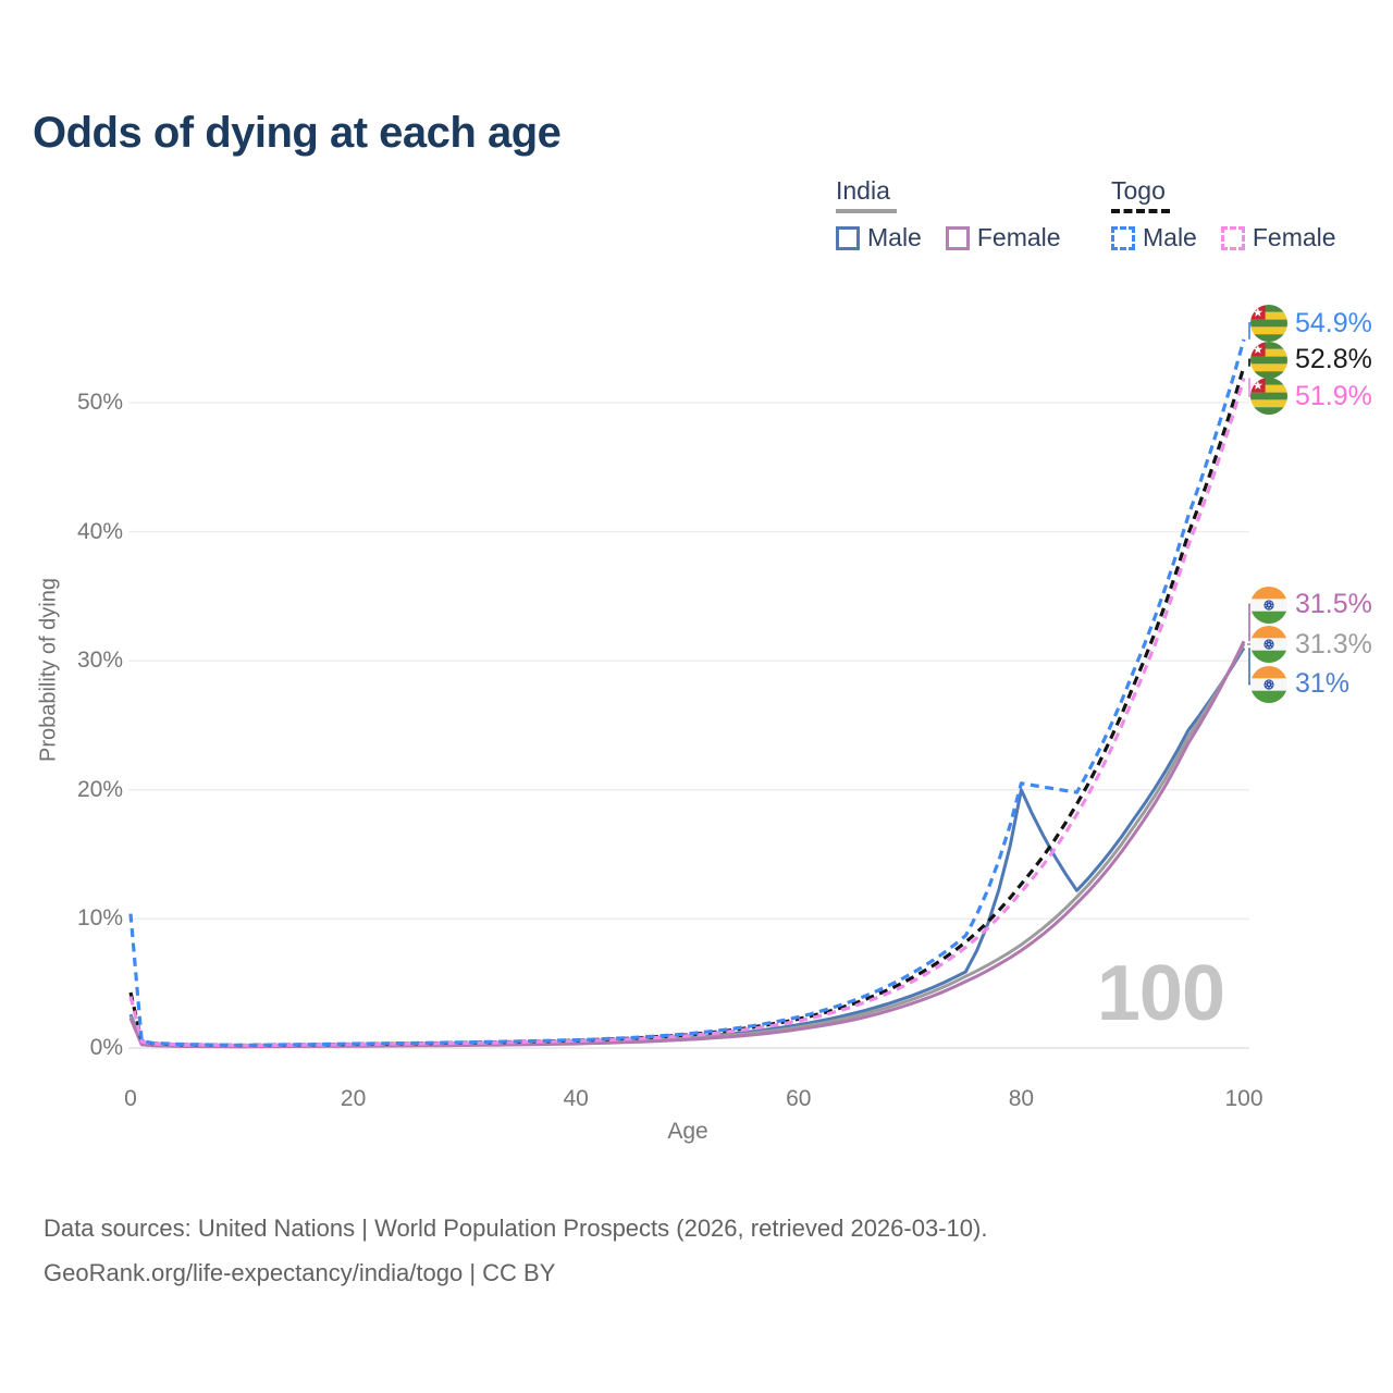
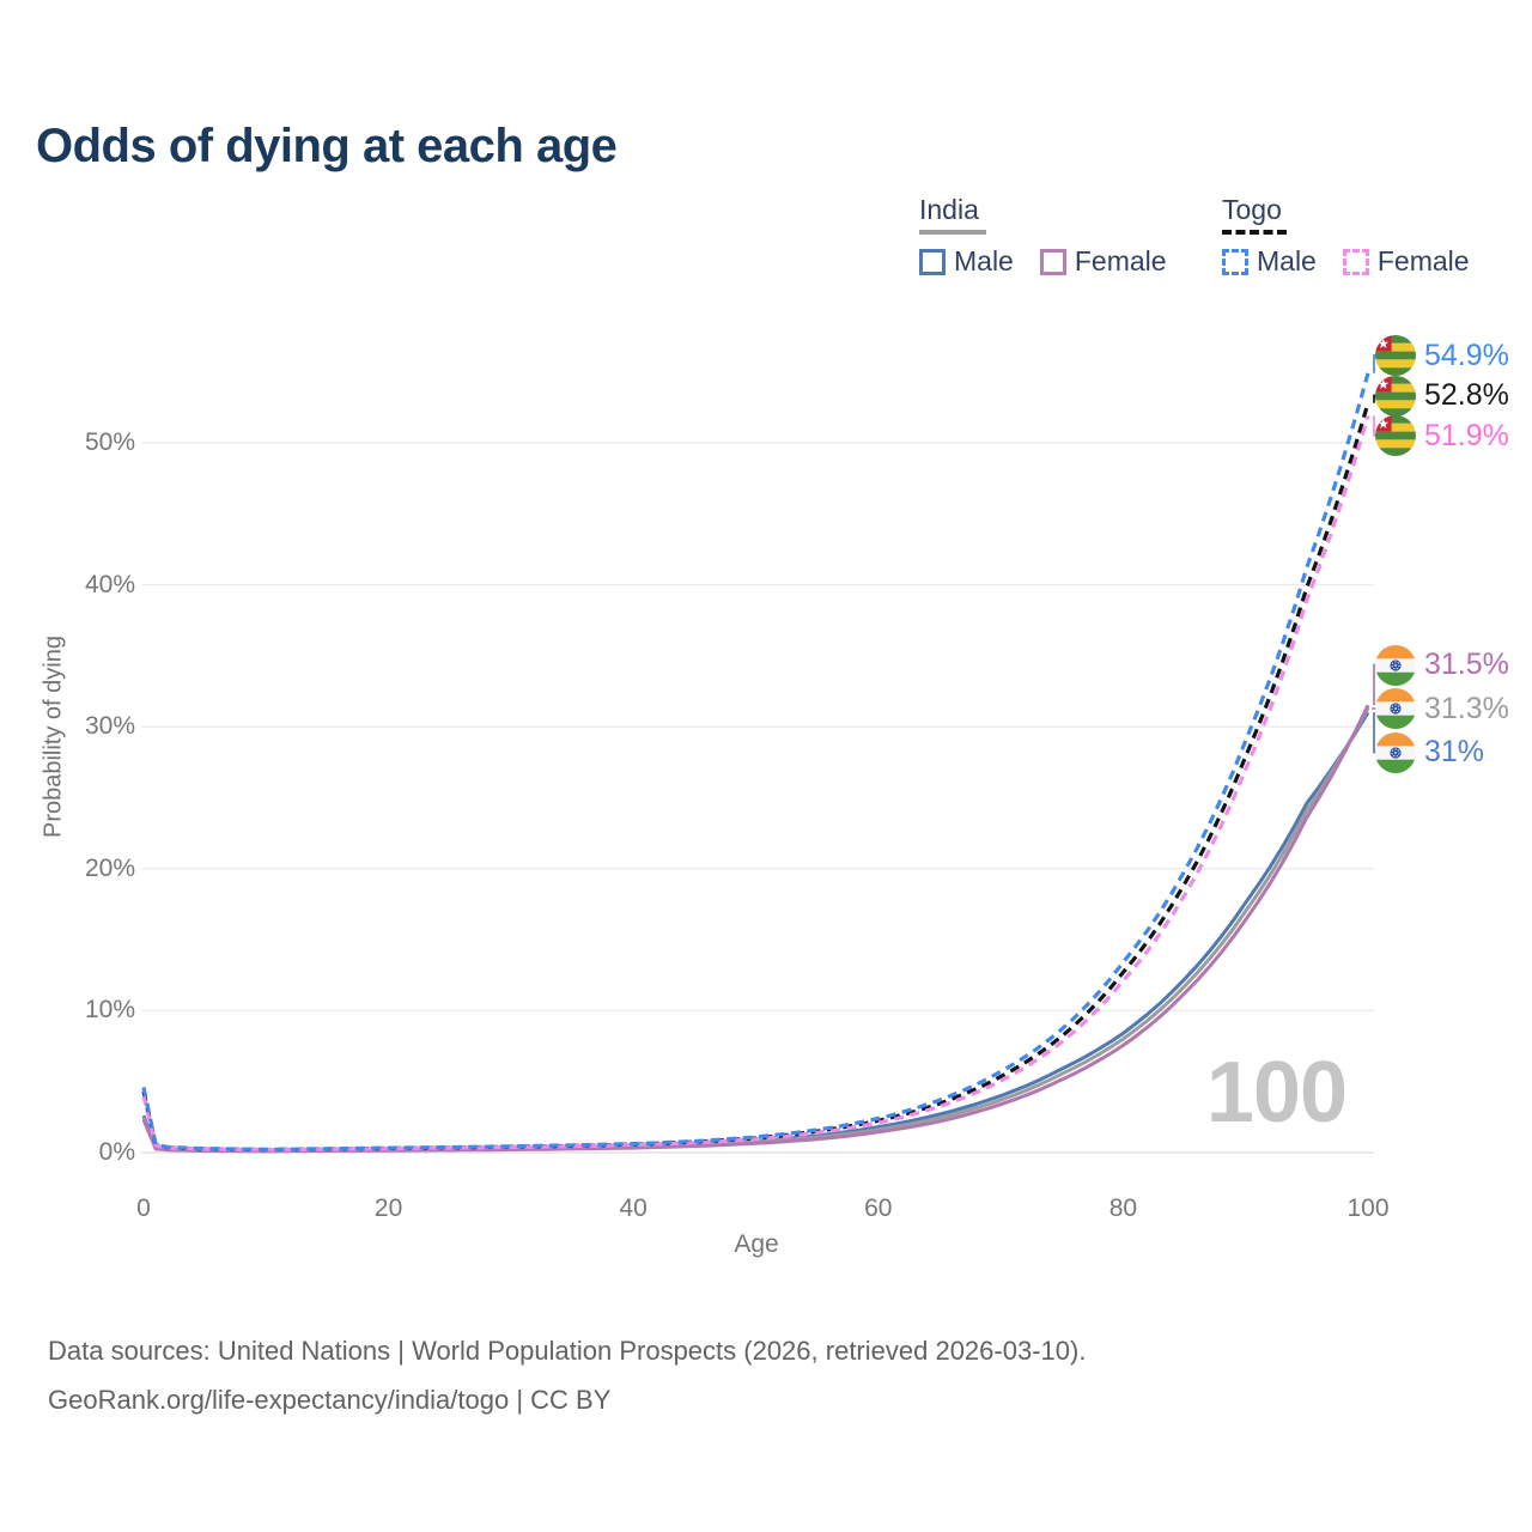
Togo Male/0: 10.4% -> 4.6%
Togo Male/80: 20.5% -> 13.4%
India Male/80: 20.0% -> 8.4%
